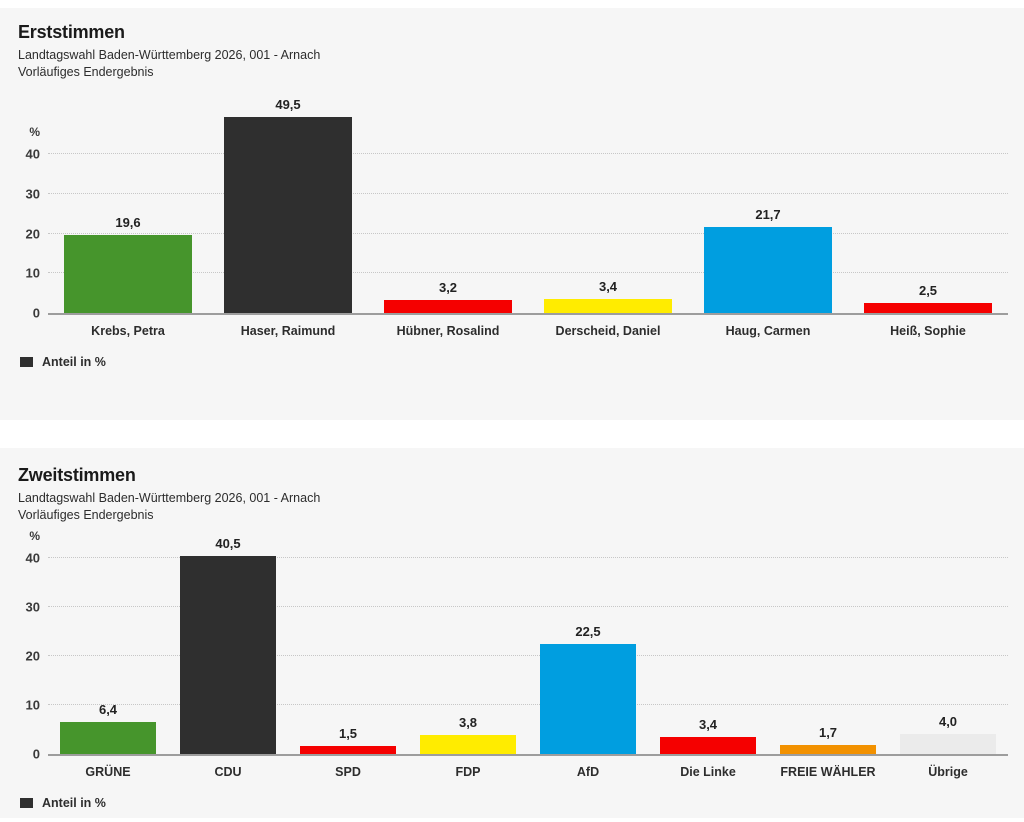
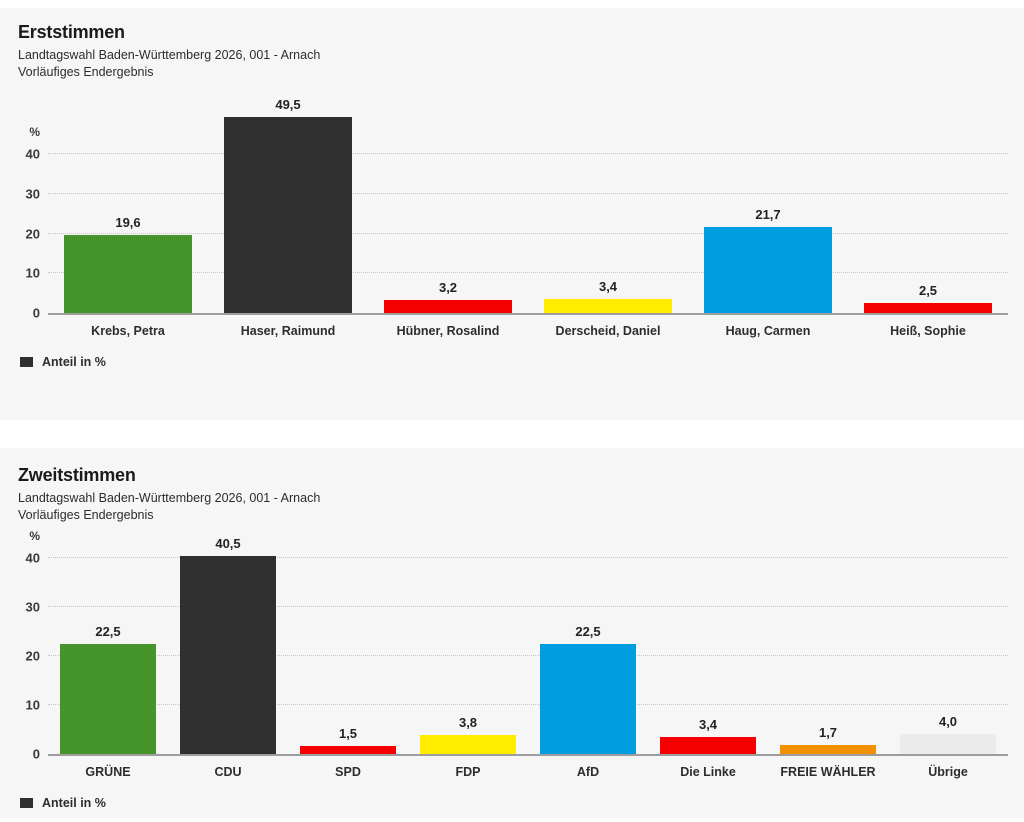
Zweitstimmen/GRÜNE: 6,4 -> 22,5
